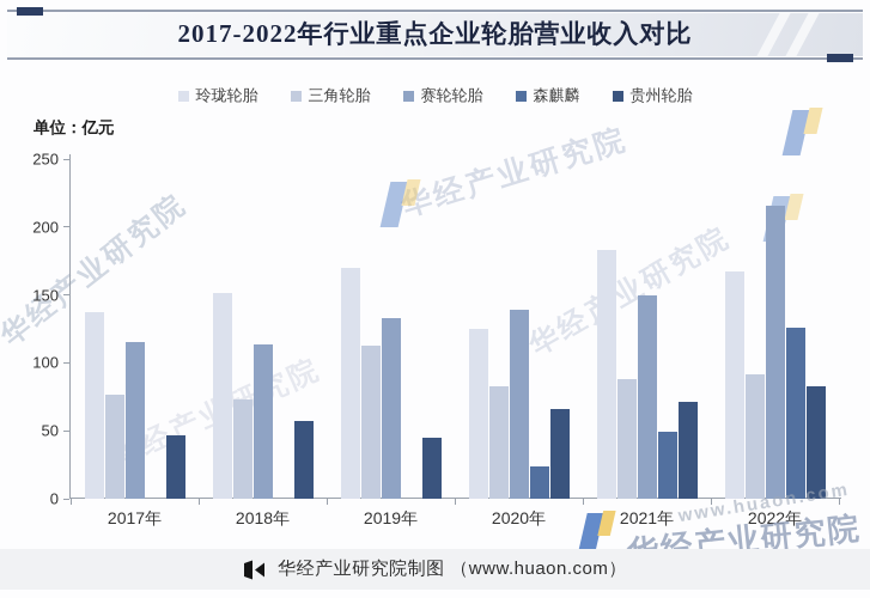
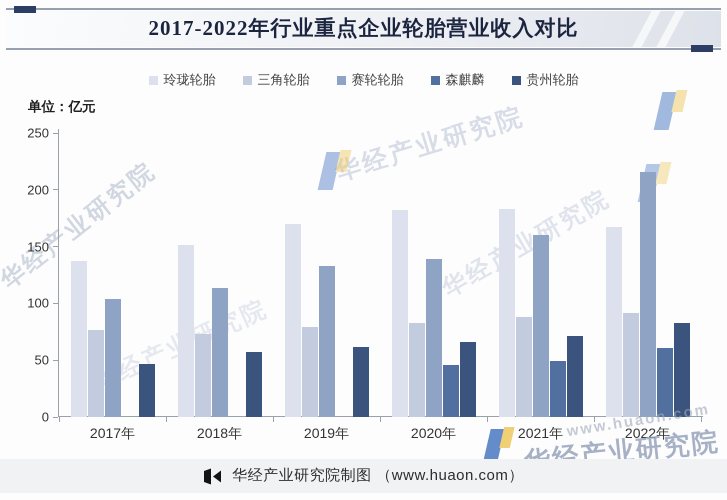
赛轮轮胎/2017年: 115 -> 104
三角轮胎/2019年: 113 -> 79
贵州轮胎/2019年: 45 -> 62
玲珑轮胎/2020年: 125 -> 182
森麒麟/2020年: 24 -> 46
赛轮轮胎/2021年: 150 -> 160
森麒麟/2022年: 126 -> 61
